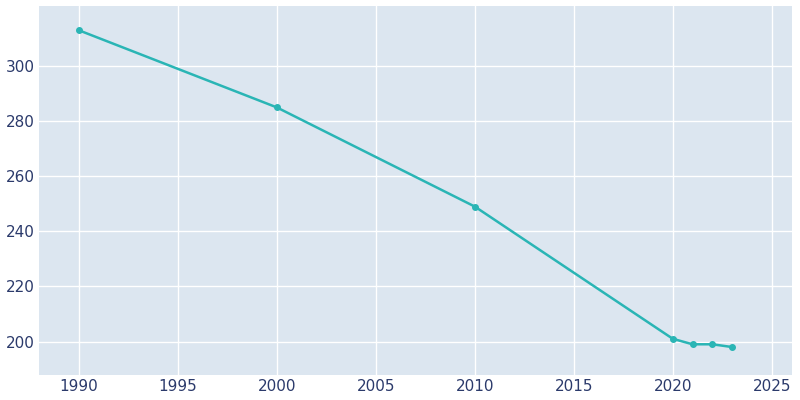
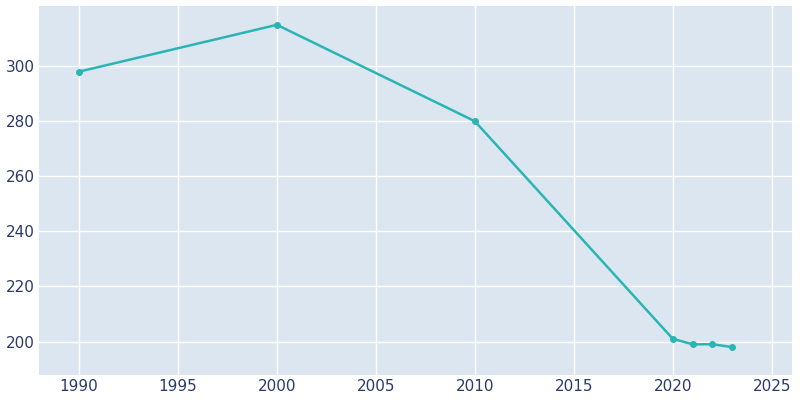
1990: 313 -> 298
2000: 285 -> 315
2010: 249 -> 280
